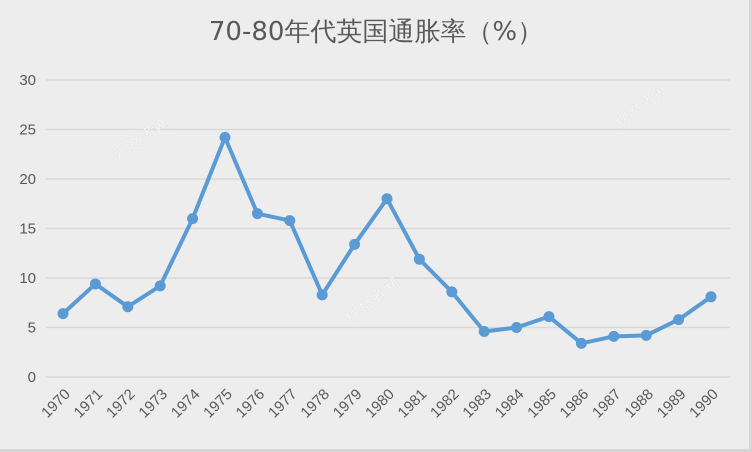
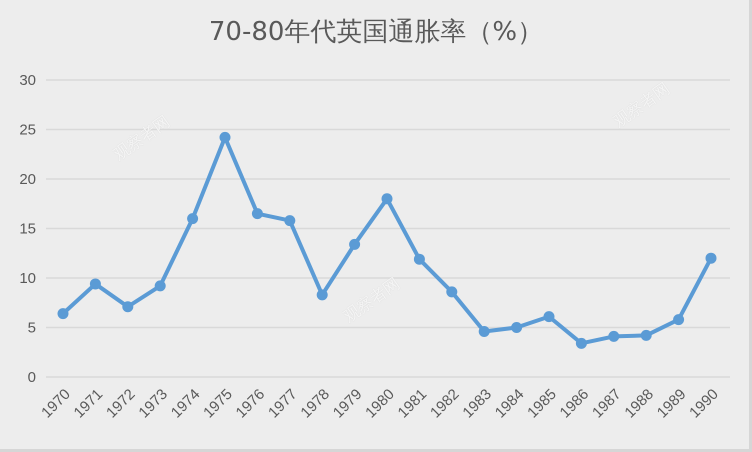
1990: 8 -> 12
